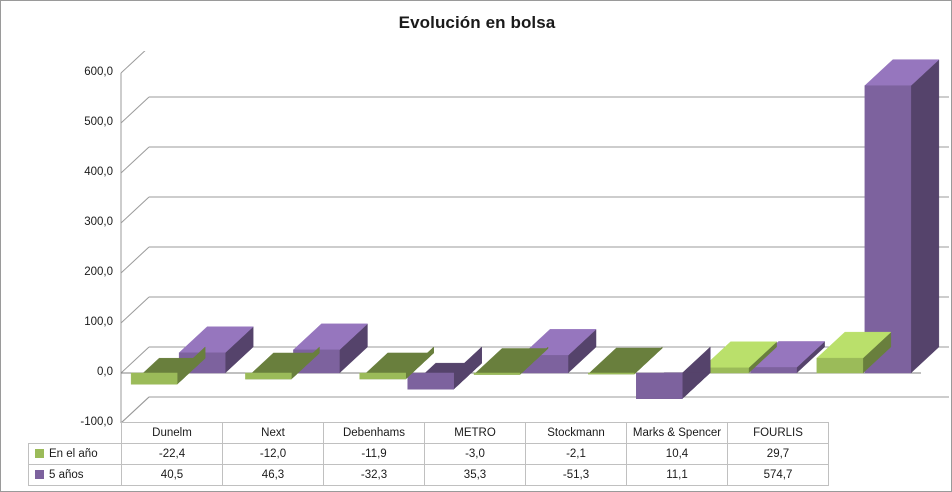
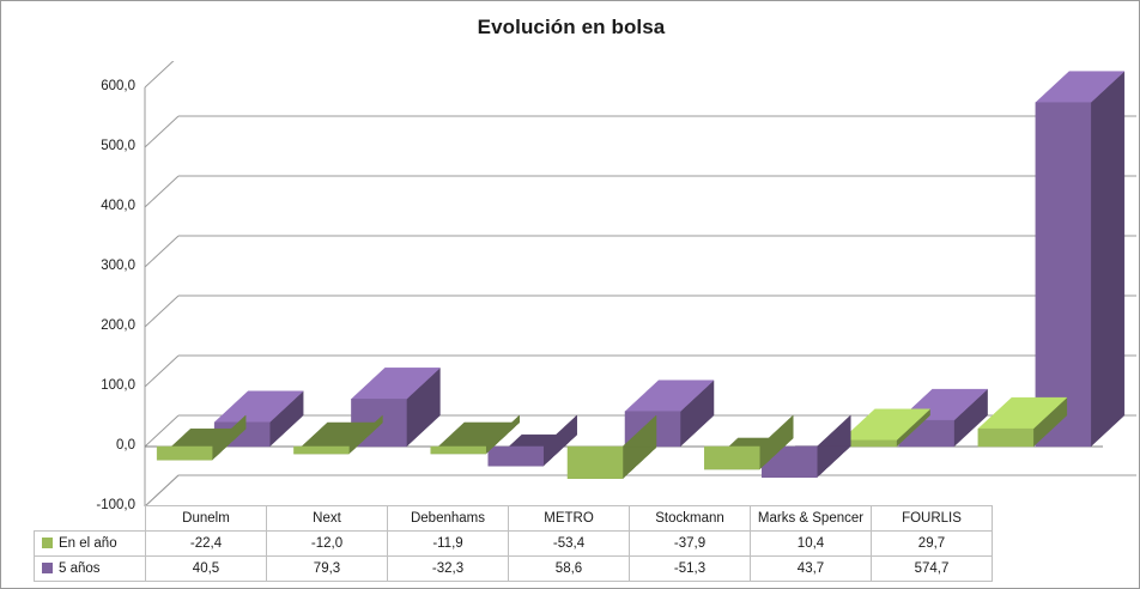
5 años/Next: 46,3 -> 79,3
En el año/METRO: -3,0 -> -53,4
5 años/METRO: 35,3 -> 58,6
En el año/Stockmann: -2,1 -> -37,9
5 años/Marks & Spencer: 11,1 -> 43,7
